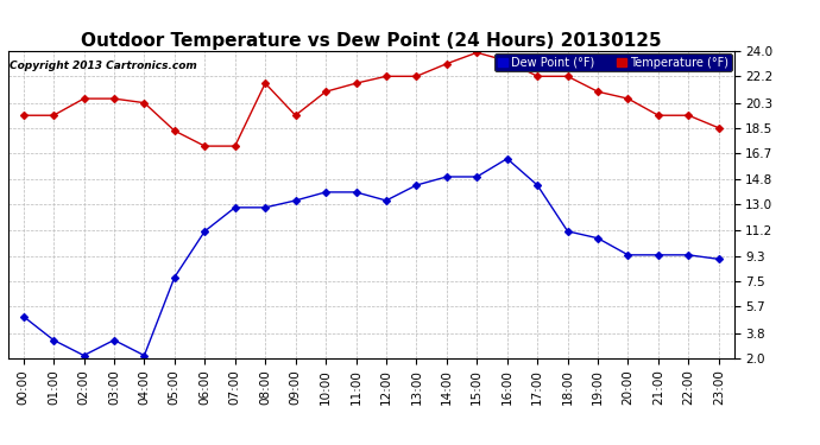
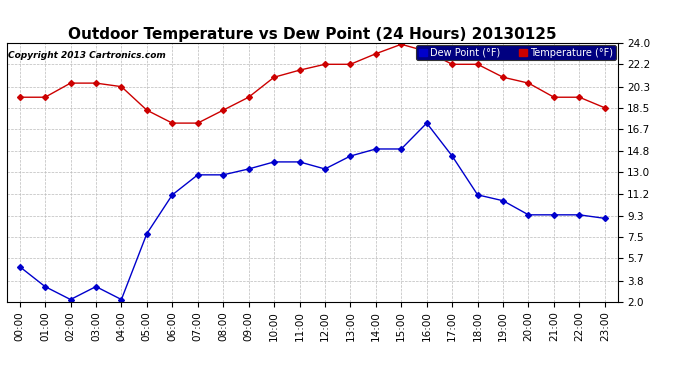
Temperature (°F)/08:00: 21.7 -> 18.3
Dew Point (°F)/16:00: 16.3 -> 17.2
